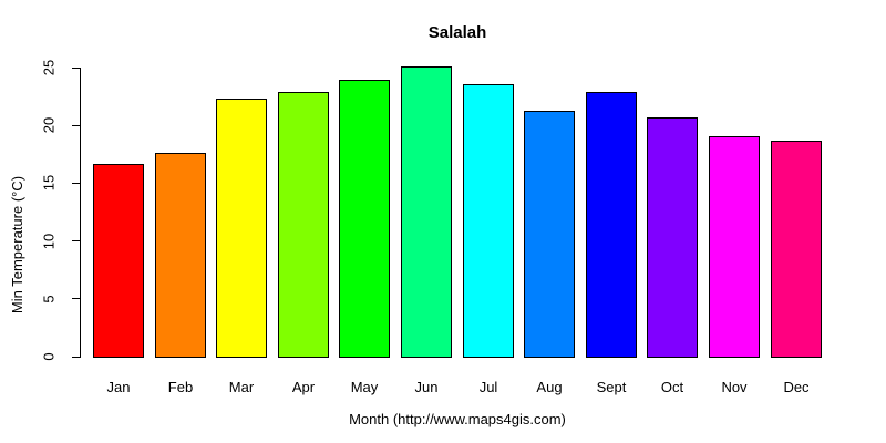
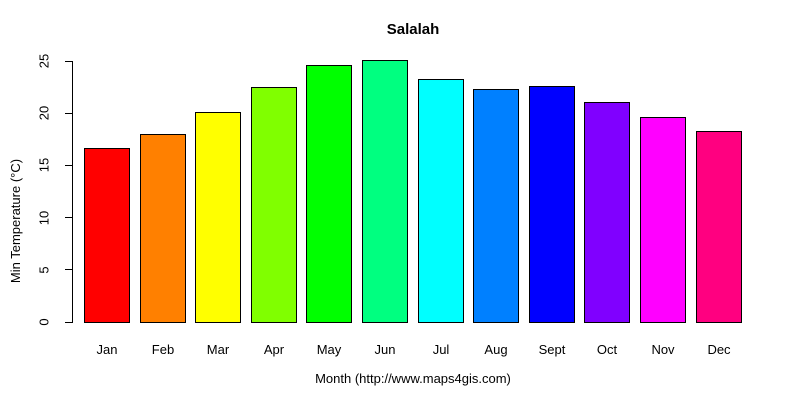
Feb: 17.6 -> 18.0
Mar: 22.3 -> 20.1
Apr: 22.9 -> 22.5
May: 23.9 -> 24.6
Jul: 23.6 -> 23.3
Aug: 21.3 -> 22.3
Sept: 22.9 -> 22.6
Oct: 20.7 -> 21.1
Nov: 19.1 -> 19.6
Dec: 18.7 -> 18.3
